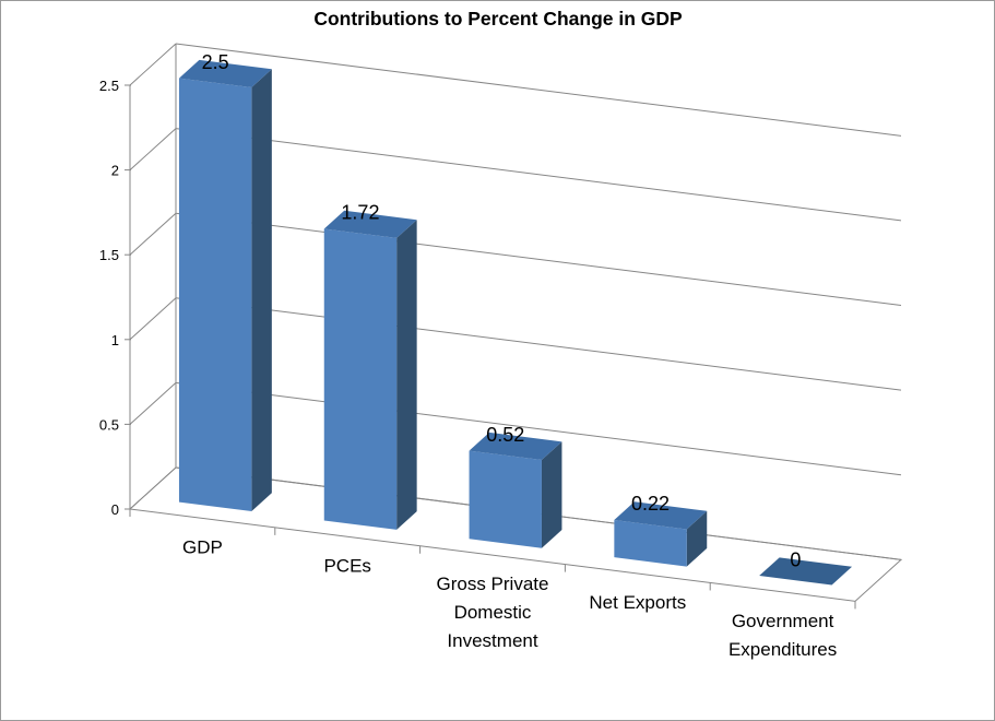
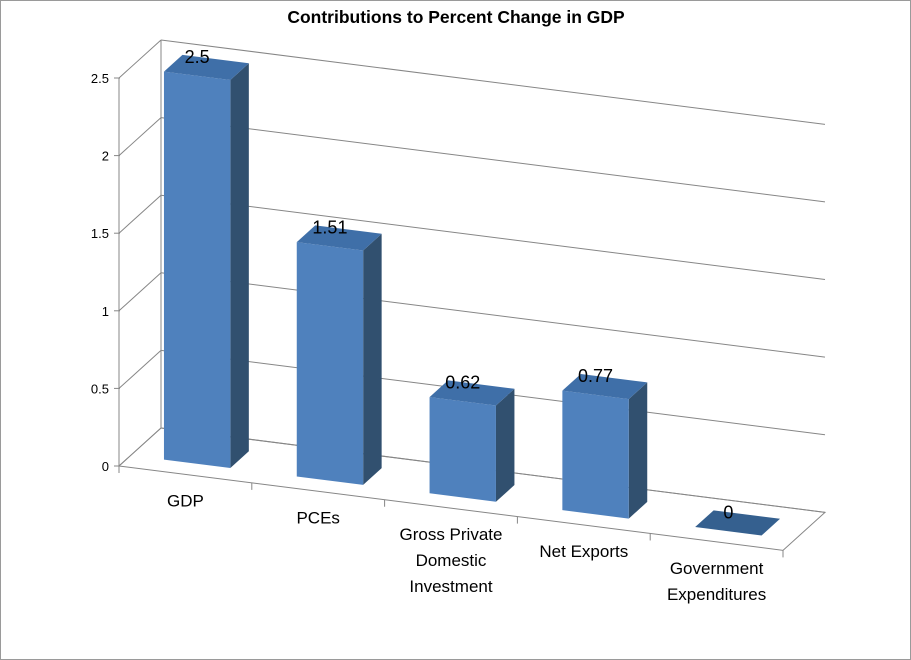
PCEs: 1.72 -> 1.51
Gross Private Domestic Investment: 0.52 -> 0.62
Net Exports: 0.22 -> 0.77
